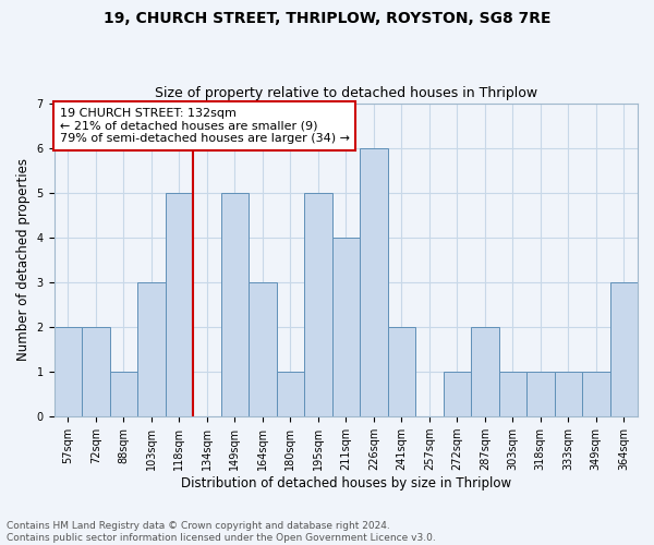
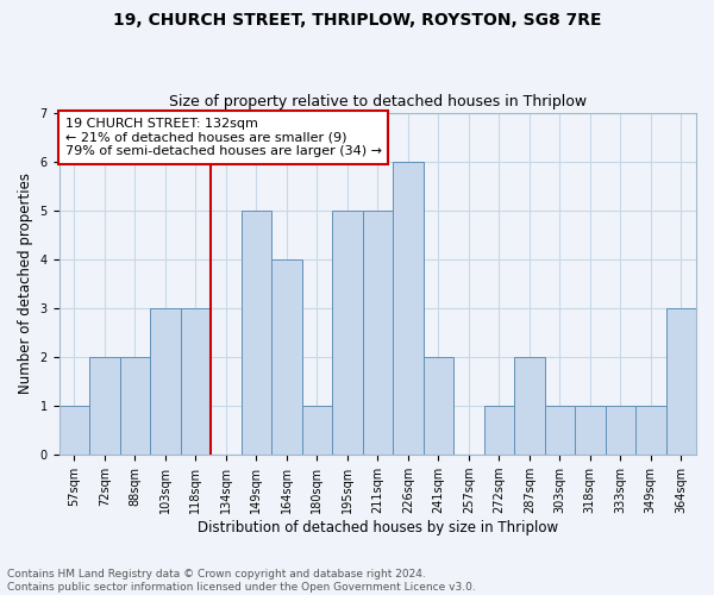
57sqm: 2 -> 1
88sqm: 1 -> 2
118sqm: 5 -> 3
164sqm: 3 -> 4
211sqm: 4 -> 5
